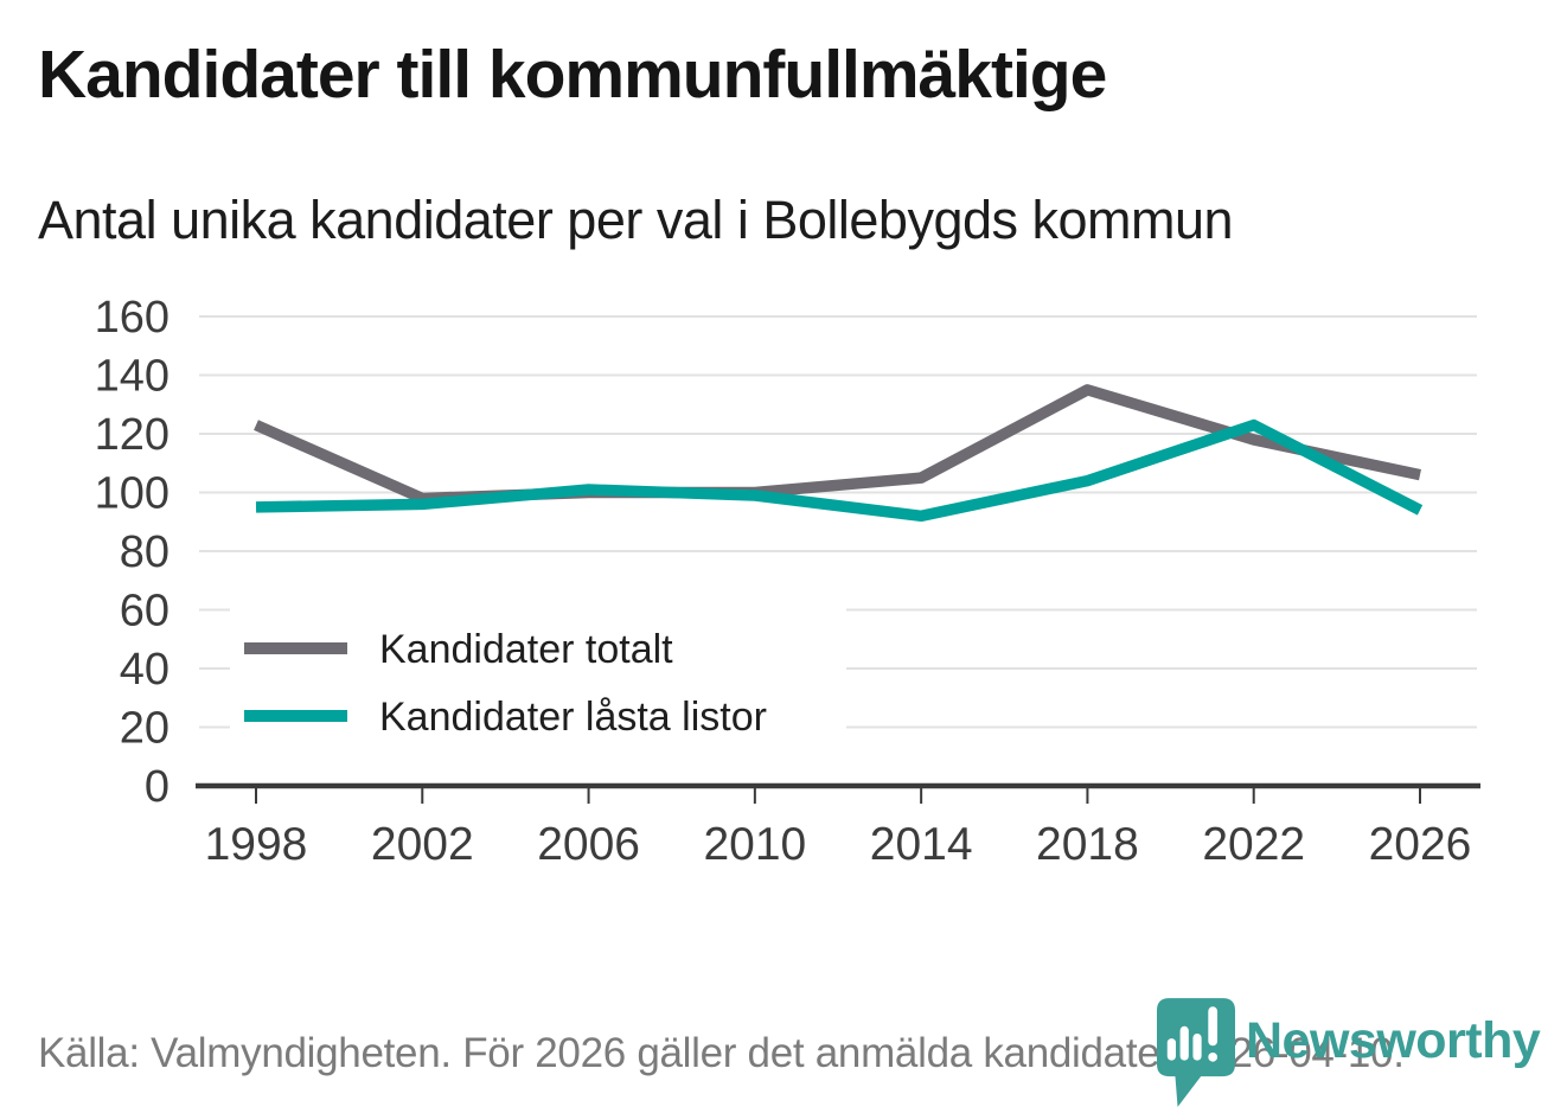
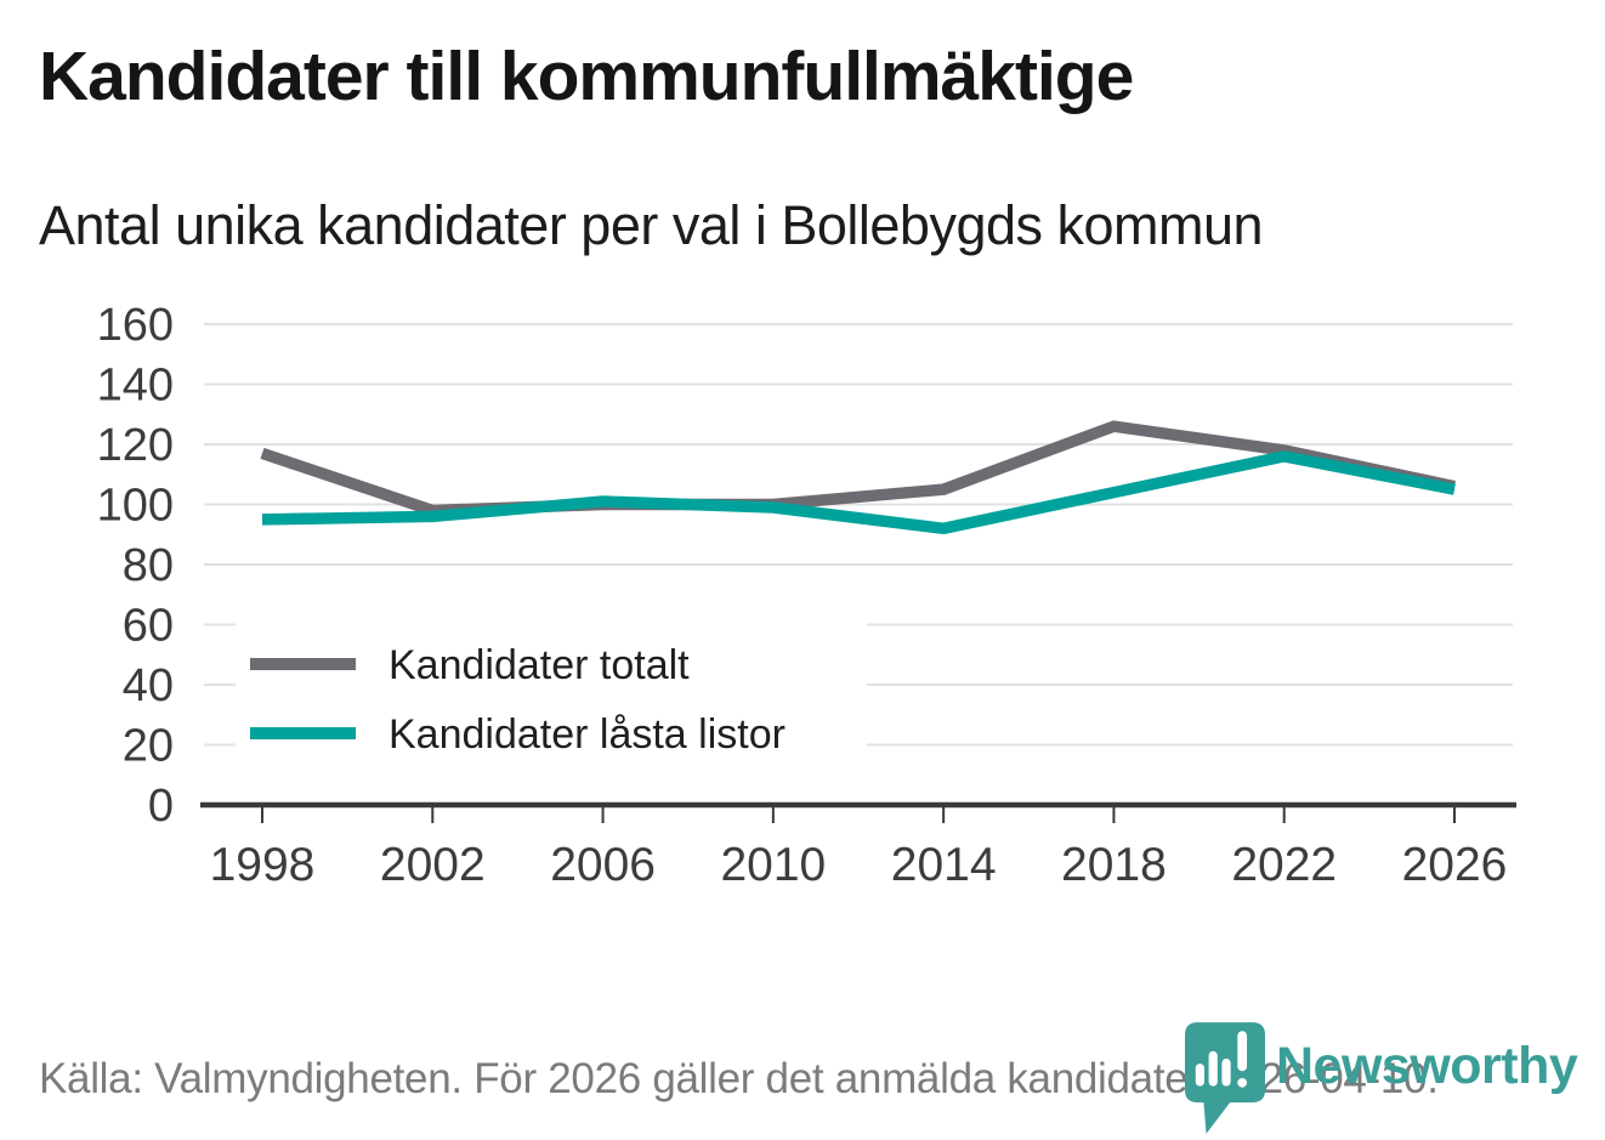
Kandidater totalt/1998: 123 -> 117
Kandidater totalt/2018: 135 -> 126
Kandidater låsta listor/2022: 123 -> 116
Kandidater låsta listor/2026: 94 -> 105
